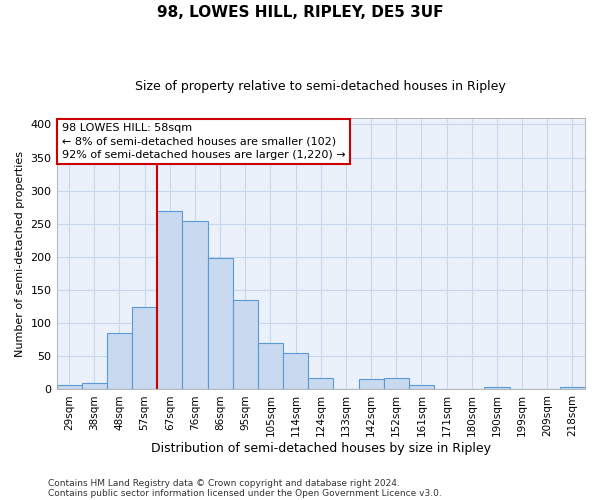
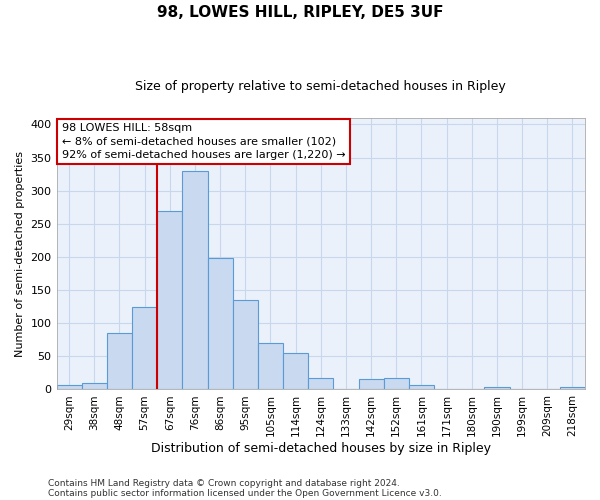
76sqm: 254 -> 330
